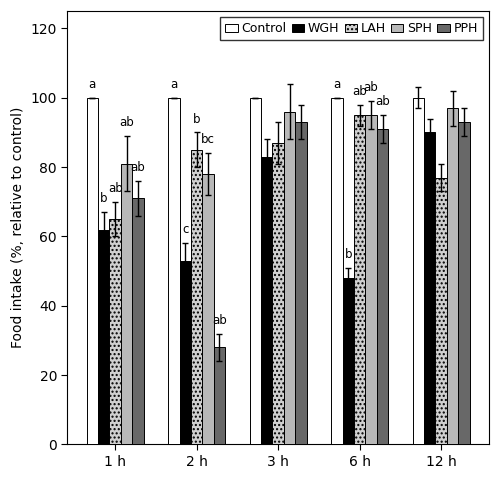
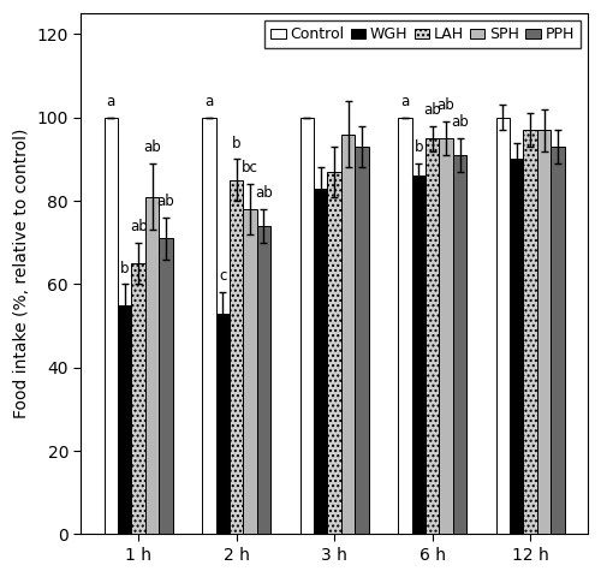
WGH/1 h: 62 -> 55
PPH/2 h: 28 -> 74
WGH/6 h: 48 -> 86
LAH/12 h: 77 -> 97
